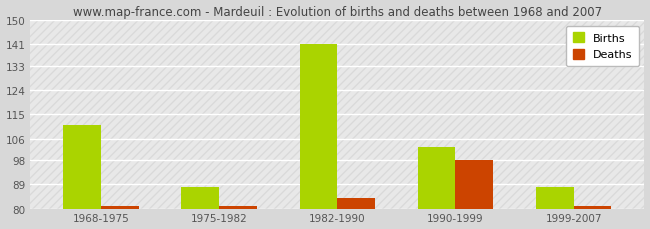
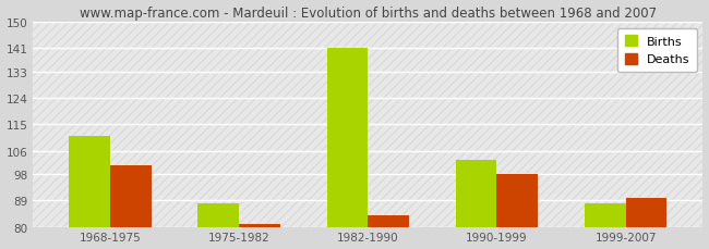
Deaths/1968-1975: 81 -> 101
Deaths/1999-2007: 81 -> 90
